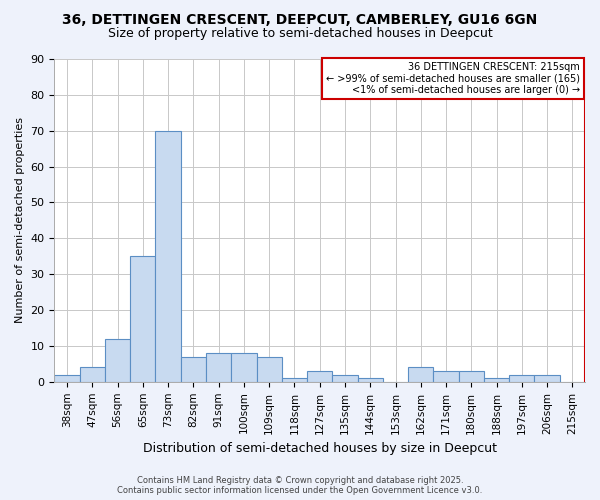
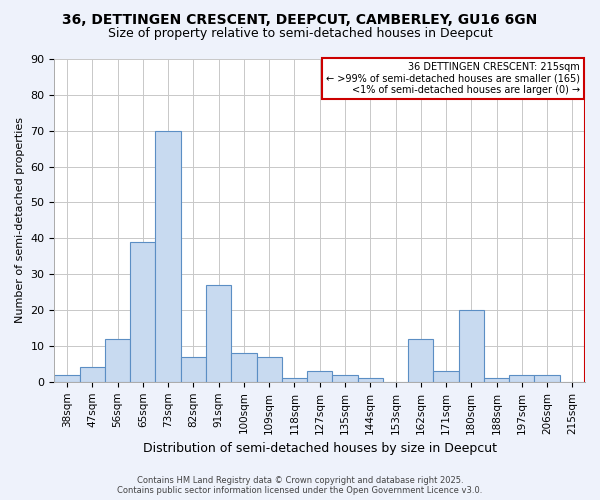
65sqm: 35 -> 39
91sqm: 8 -> 27
162sqm: 4 -> 12
180sqm: 3 -> 20
